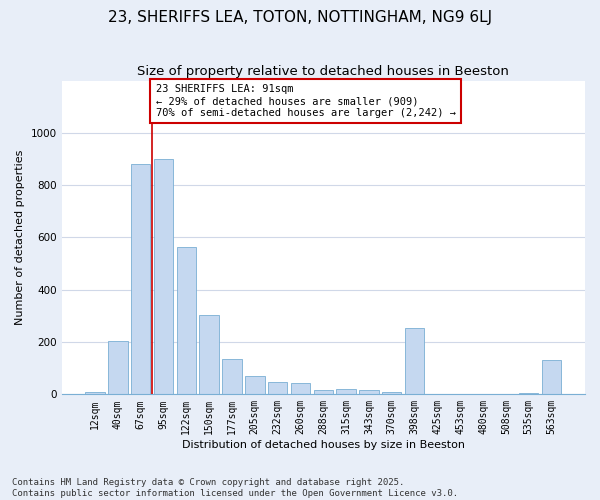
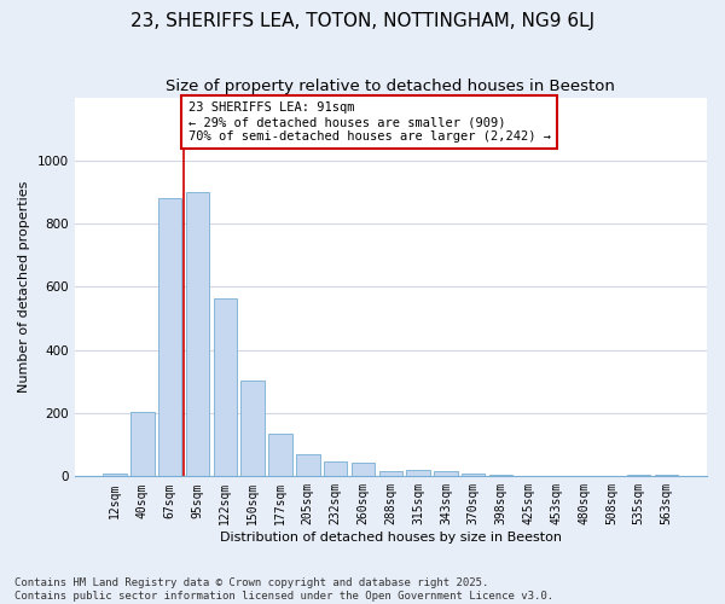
398sqm: 255 -> 5
563sqm: 130 -> 5
